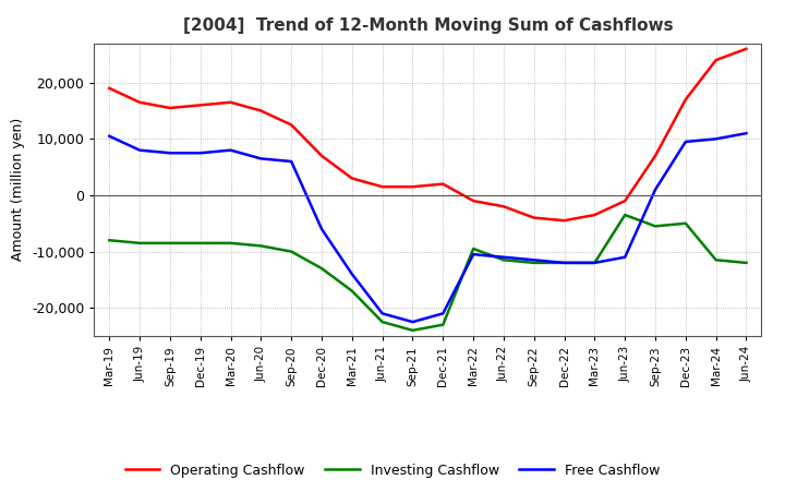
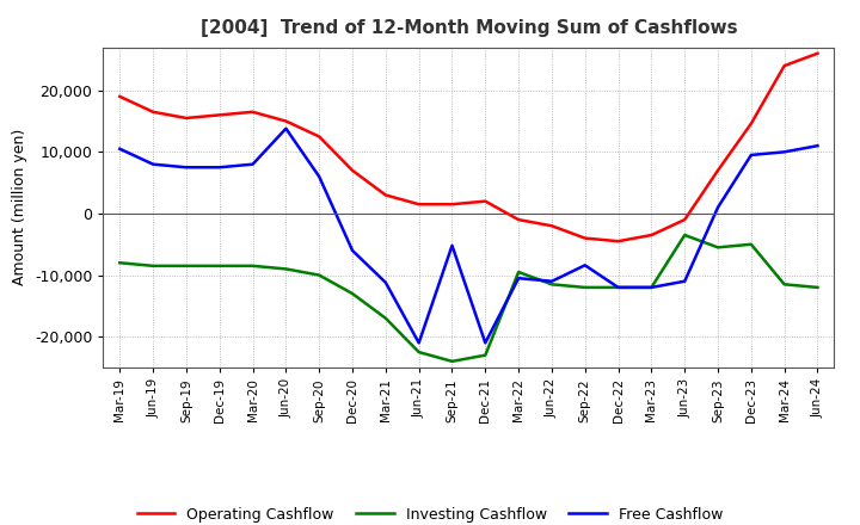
Free Cashflow/Jun-20: 6,500 -> 13,800
Free Cashflow/Mar-21: -14,000 -> -11,200
Free Cashflow/Sep-21: -22,500 -> -5,200
Free Cashflow/Sep-22: -11,500 -> -8,400
Operating Cashflow/Dec-23: 17,000 -> 14,600
